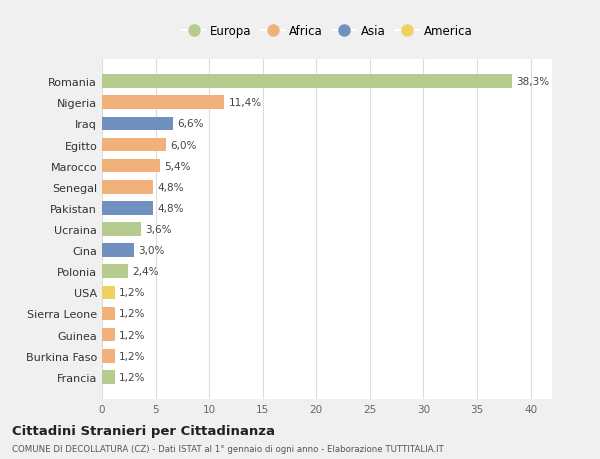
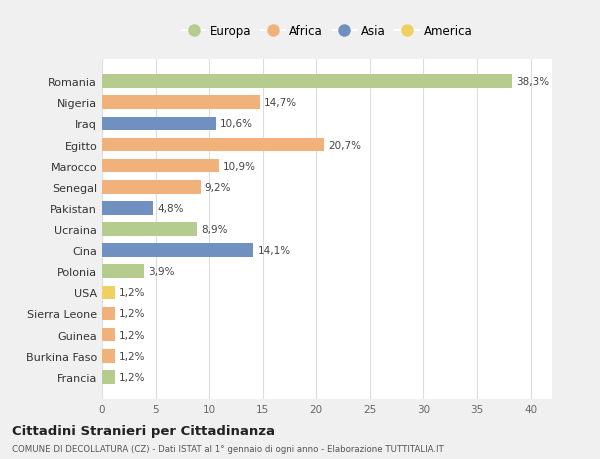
Nigeria: 11,4% -> 14,7%
Iraq: 6,6% -> 10,6%
Egitto: 6,0% -> 20,7%
Marocco: 5,4% -> 10,9%
Senegal: 4,8% -> 9,2%
Ucraina: 3,6% -> 8,9%
Cina: 3,0% -> 14,1%
Polonia: 2,4% -> 3,9%
